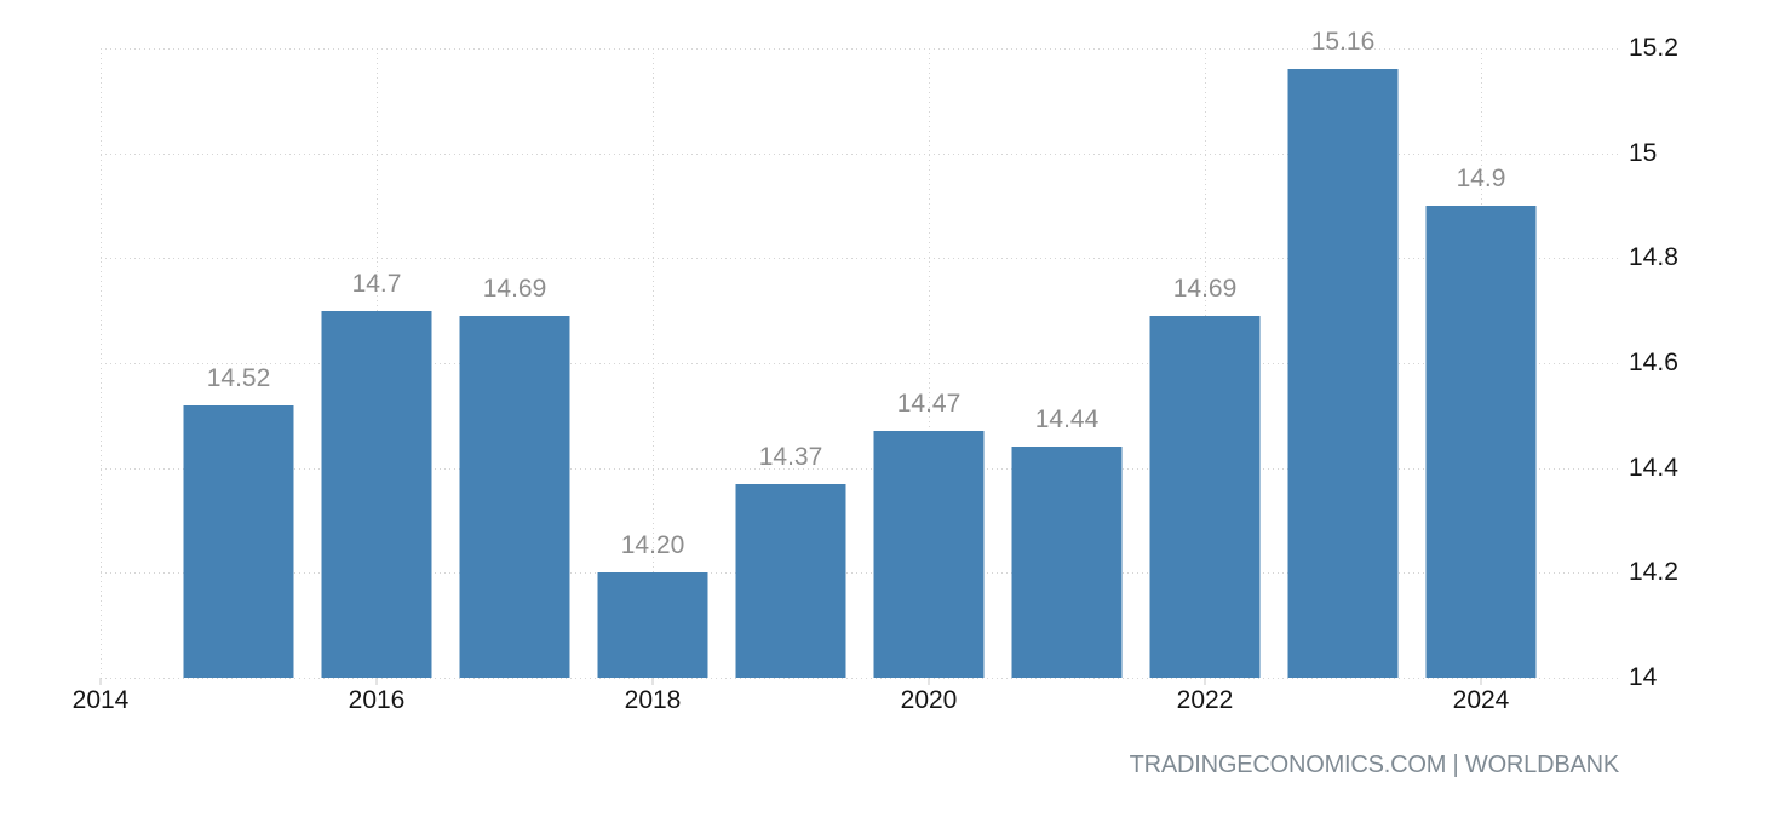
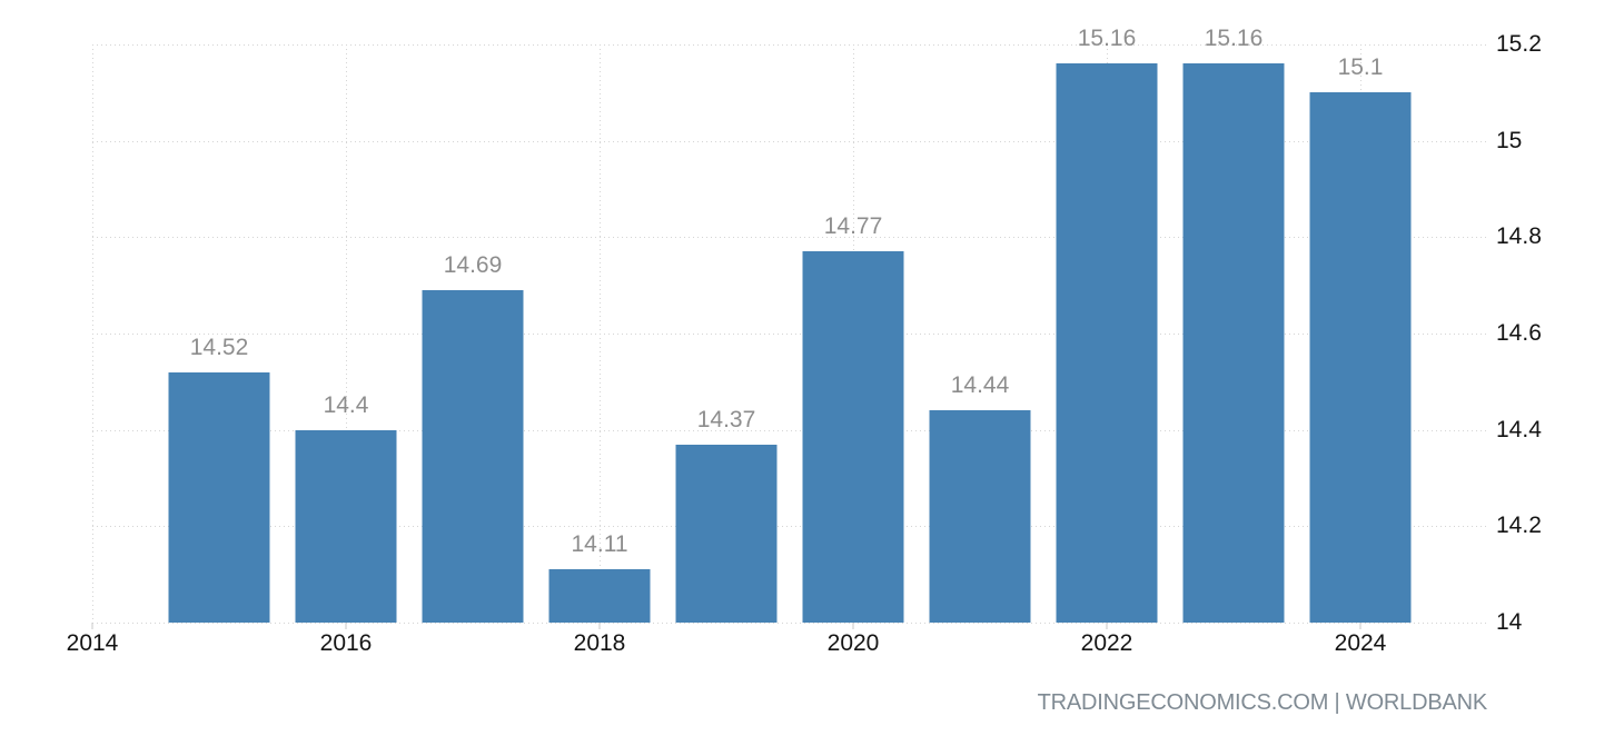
2016: 14.7 -> 14.4
2018: 14.20 -> 14.11
2020: 14.47 -> 14.77
2022: 14.69 -> 15.16
2024: 14.9 -> 15.1
